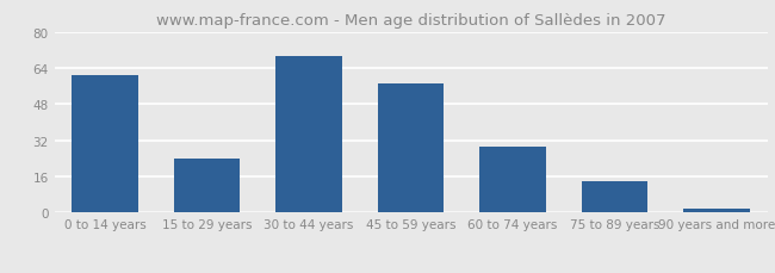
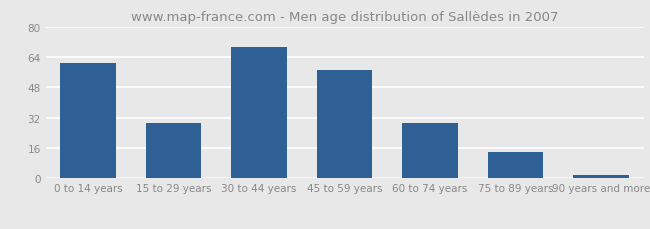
15 to 29 years: 24 -> 29
